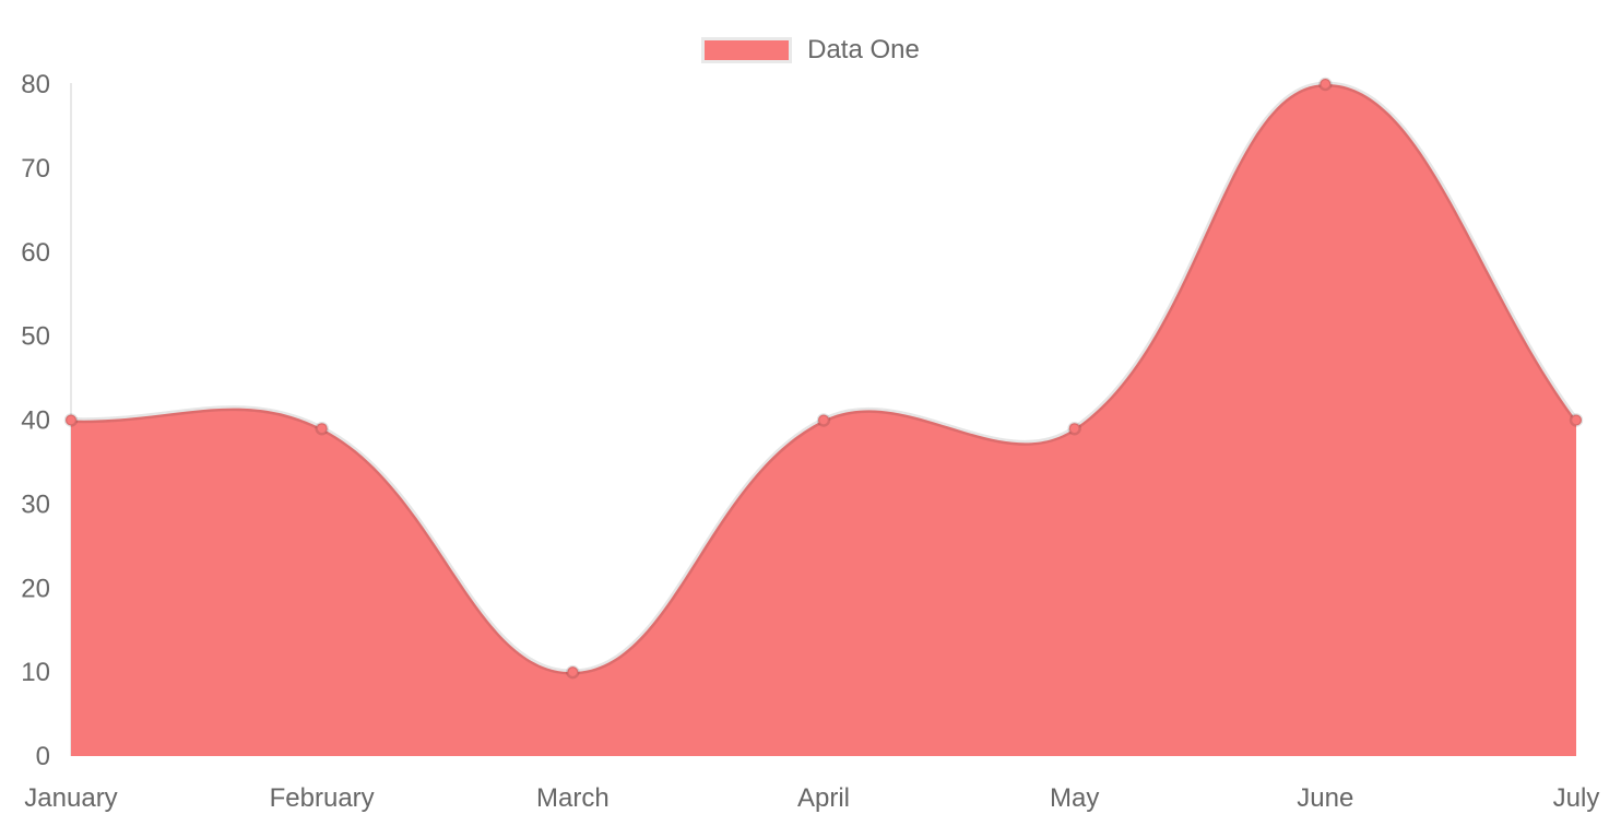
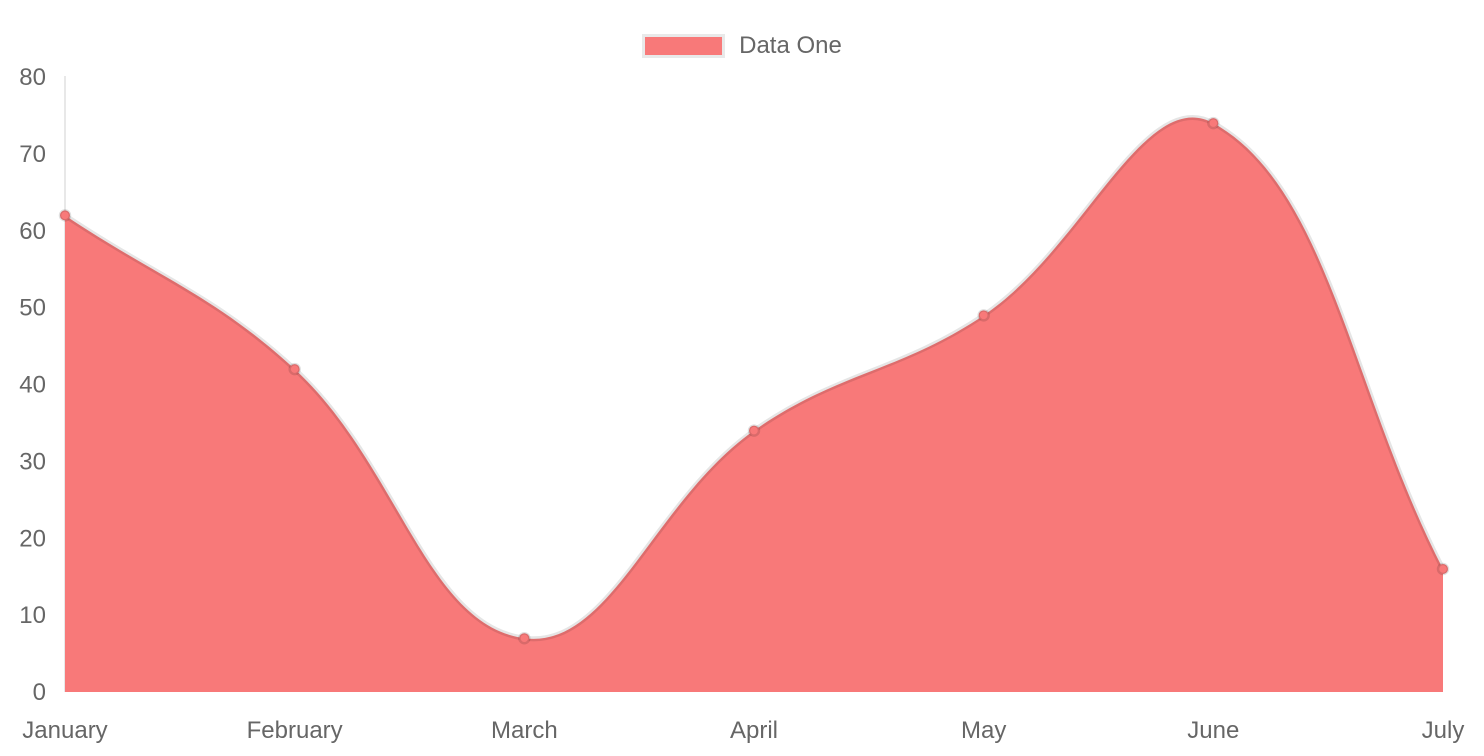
January: 40 -> 62
February: 39 -> 42
March: 10 -> 7
April: 40 -> 34
May: 39 -> 49
June: 80 -> 74
July: 40 -> 16
